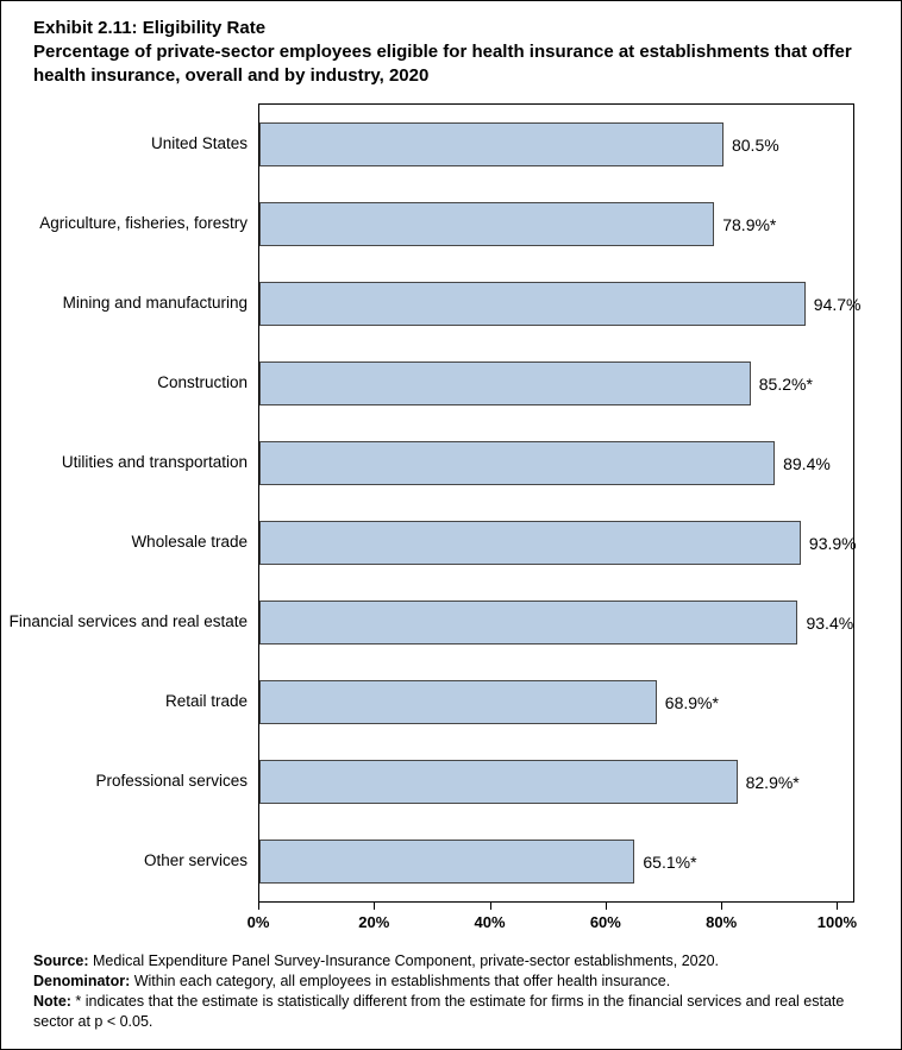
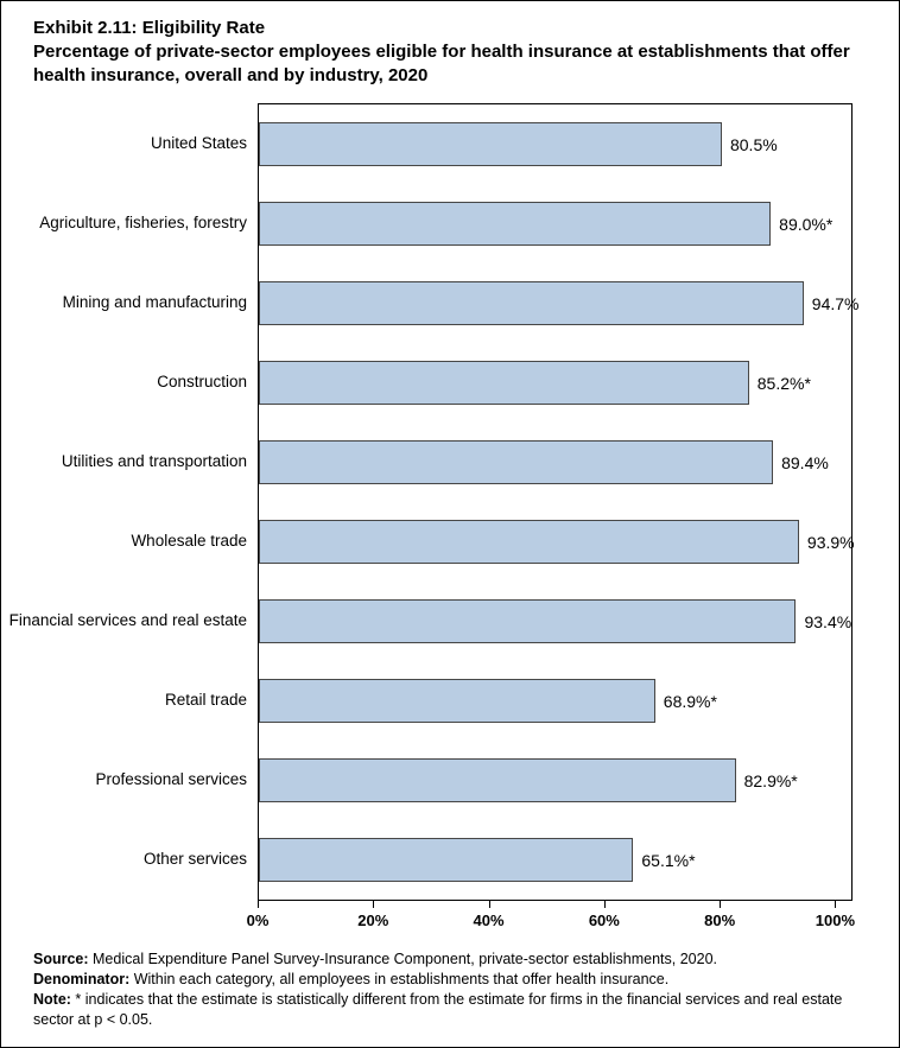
Agriculture, fisheries, forestry: 78.9 -> 89.0
